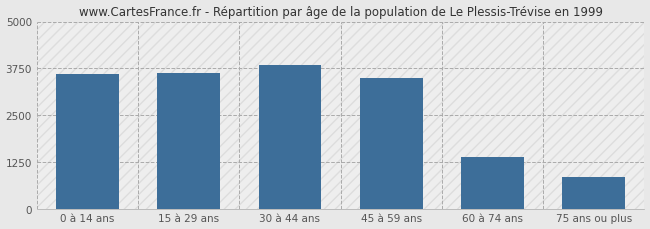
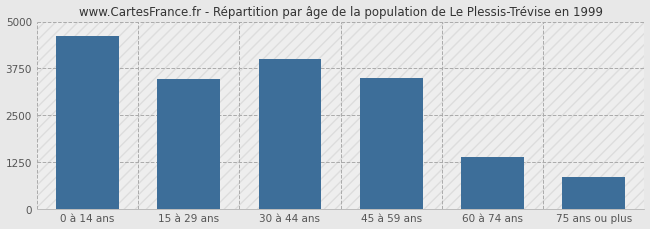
0 à 14 ans: 3590 -> 4600
15 à 29 ans: 3620 -> 3450
30 à 44 ans: 3850 -> 4000
